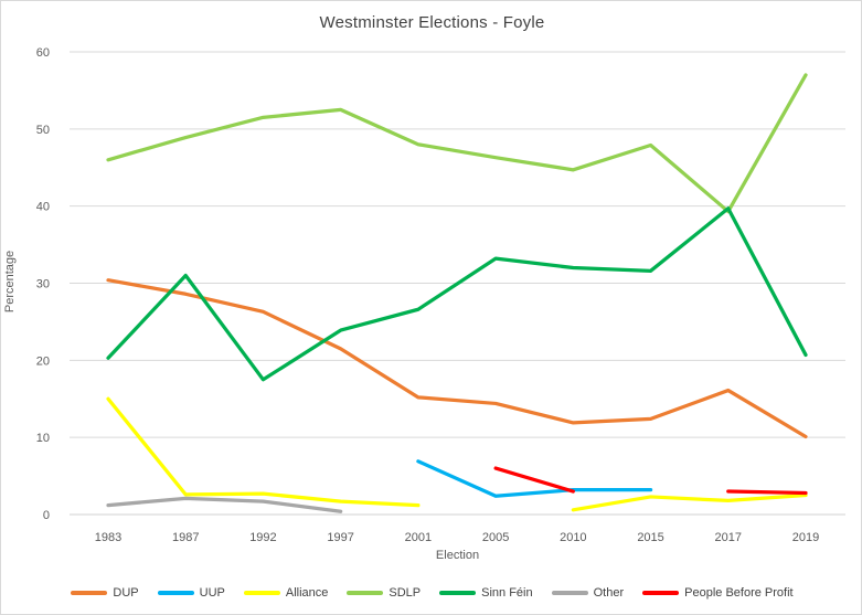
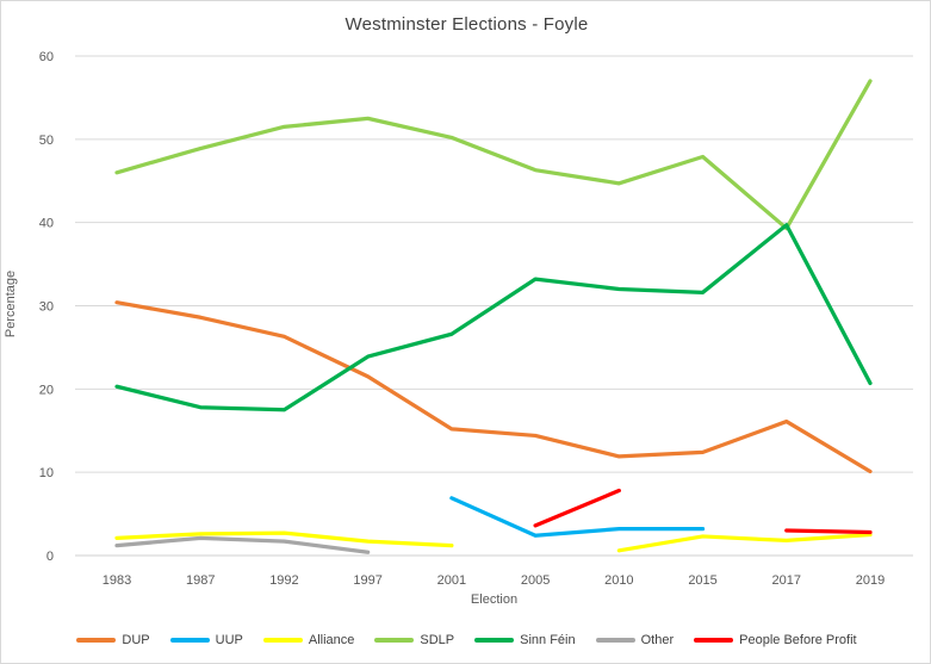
Alliance/1983: 15 -> 2
Sinn Féin/1987: 31 -> 18
SDLP/2001: 48 -> 50
People Before Profit/2005: 6 -> 4
People Before Profit/2010: 3 -> 8
